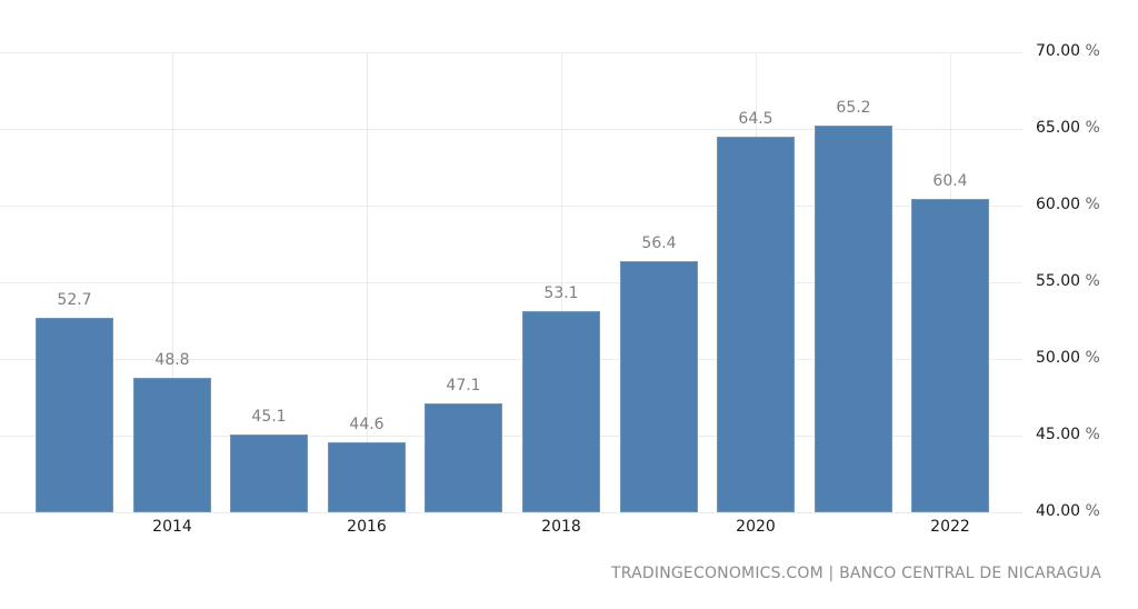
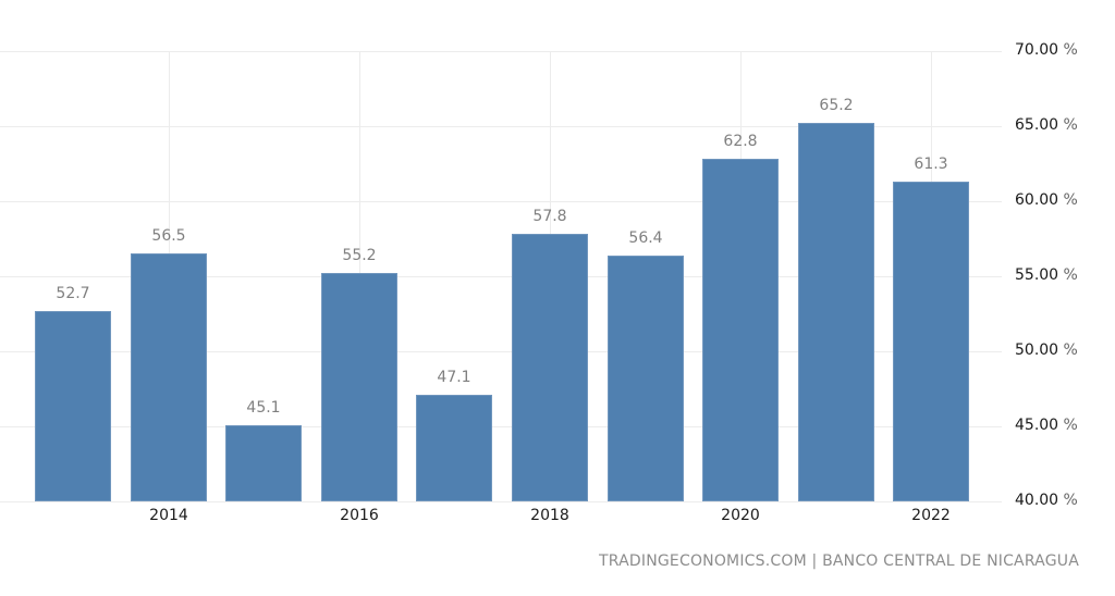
2014: 48.8 -> 56.5
2016: 44.6 -> 55.2
2018: 53.1 -> 57.8
2020: 64.5 -> 62.8
2022: 60.4 -> 61.3
